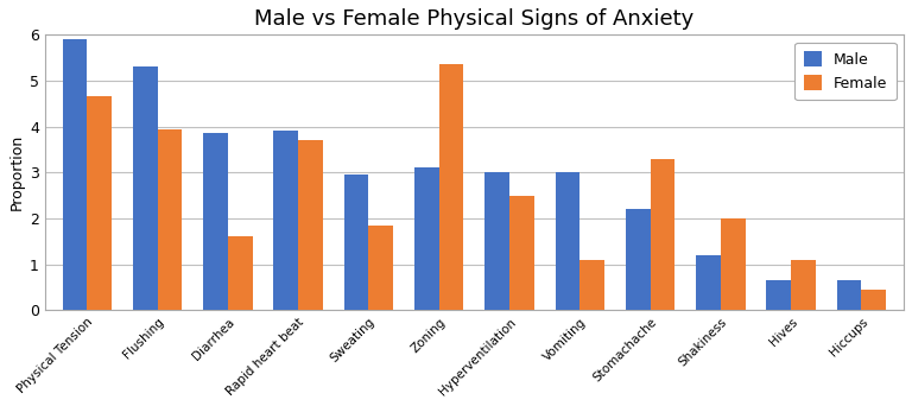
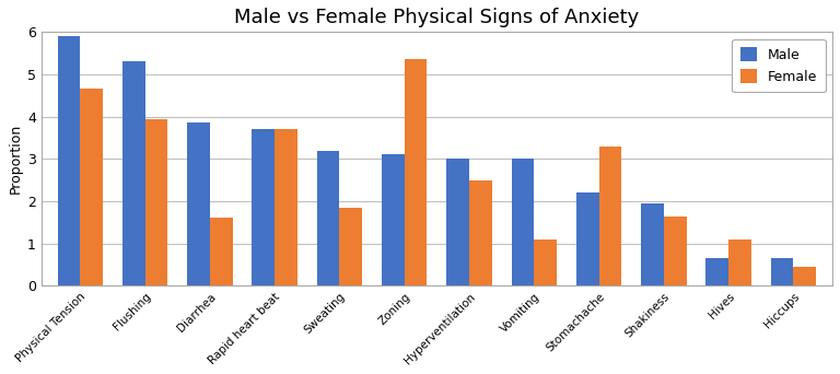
Male/Rapid heart beat: 3.90 -> 3.70
Male/Sweating: 2.95 -> 3.20
Male/Shakiness: 1.20 -> 1.95
Female/Shakiness: 2.00 -> 1.65
